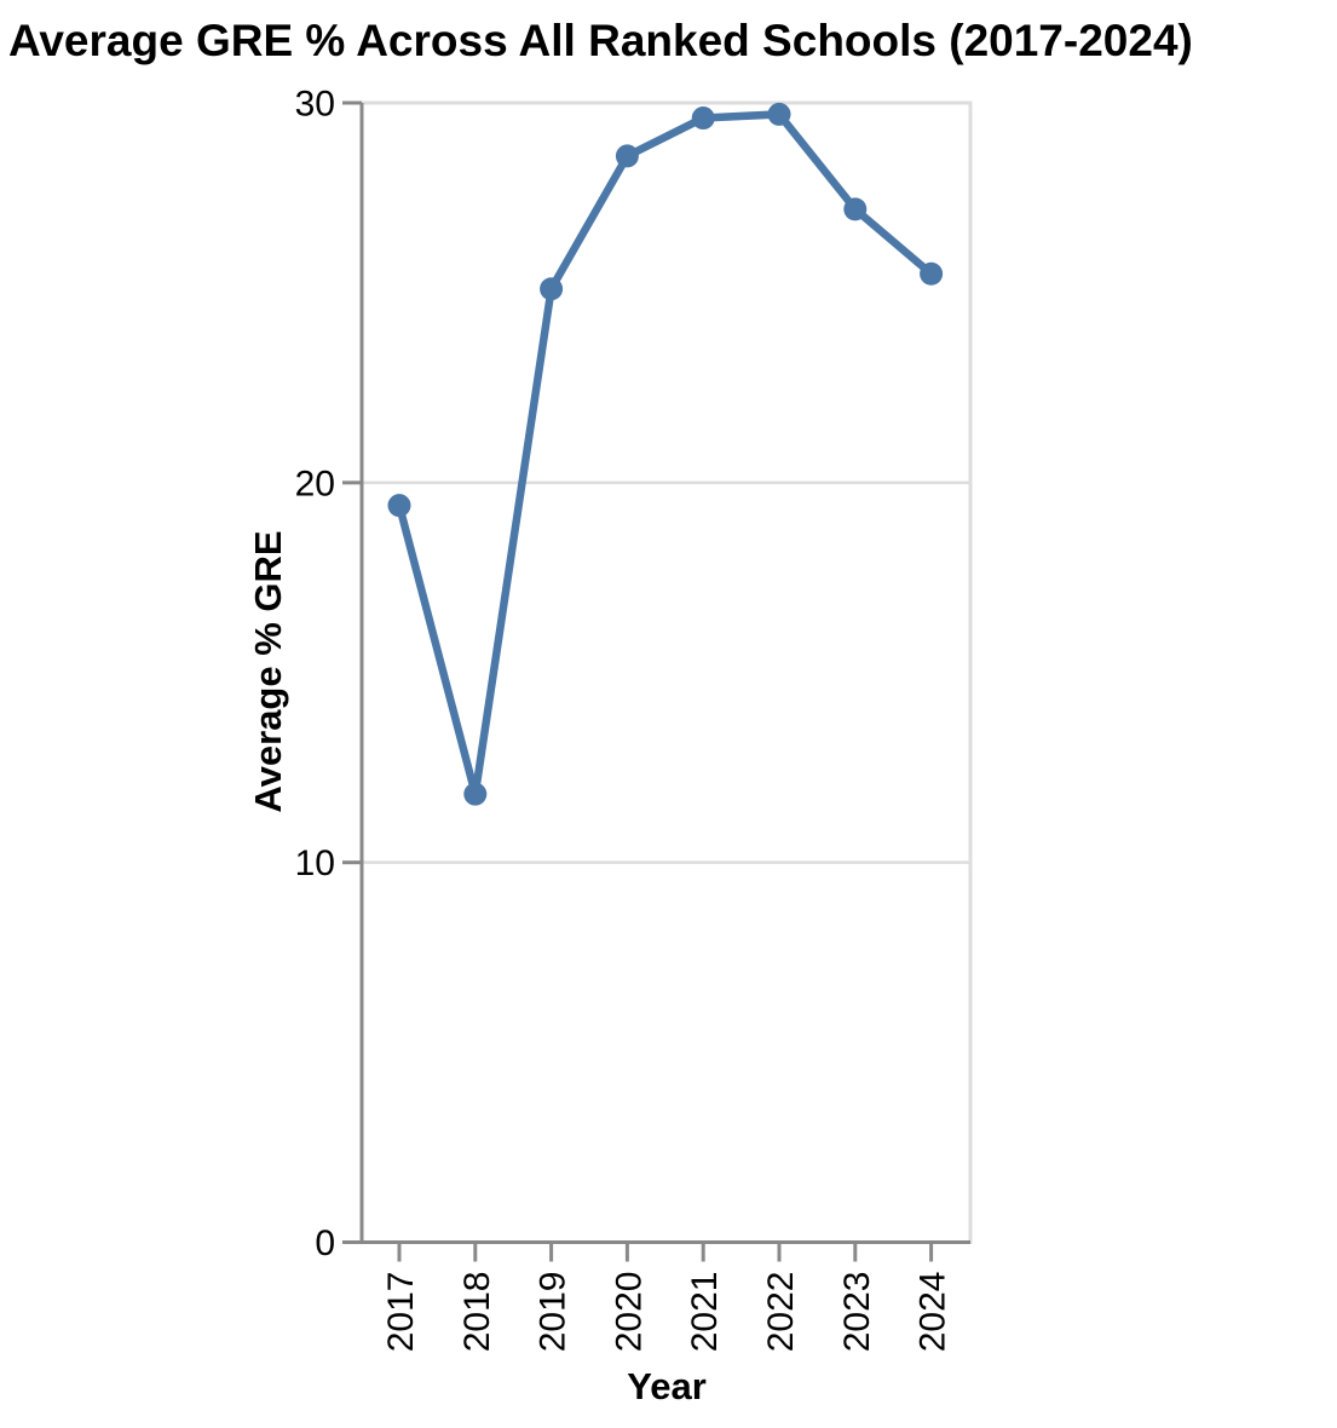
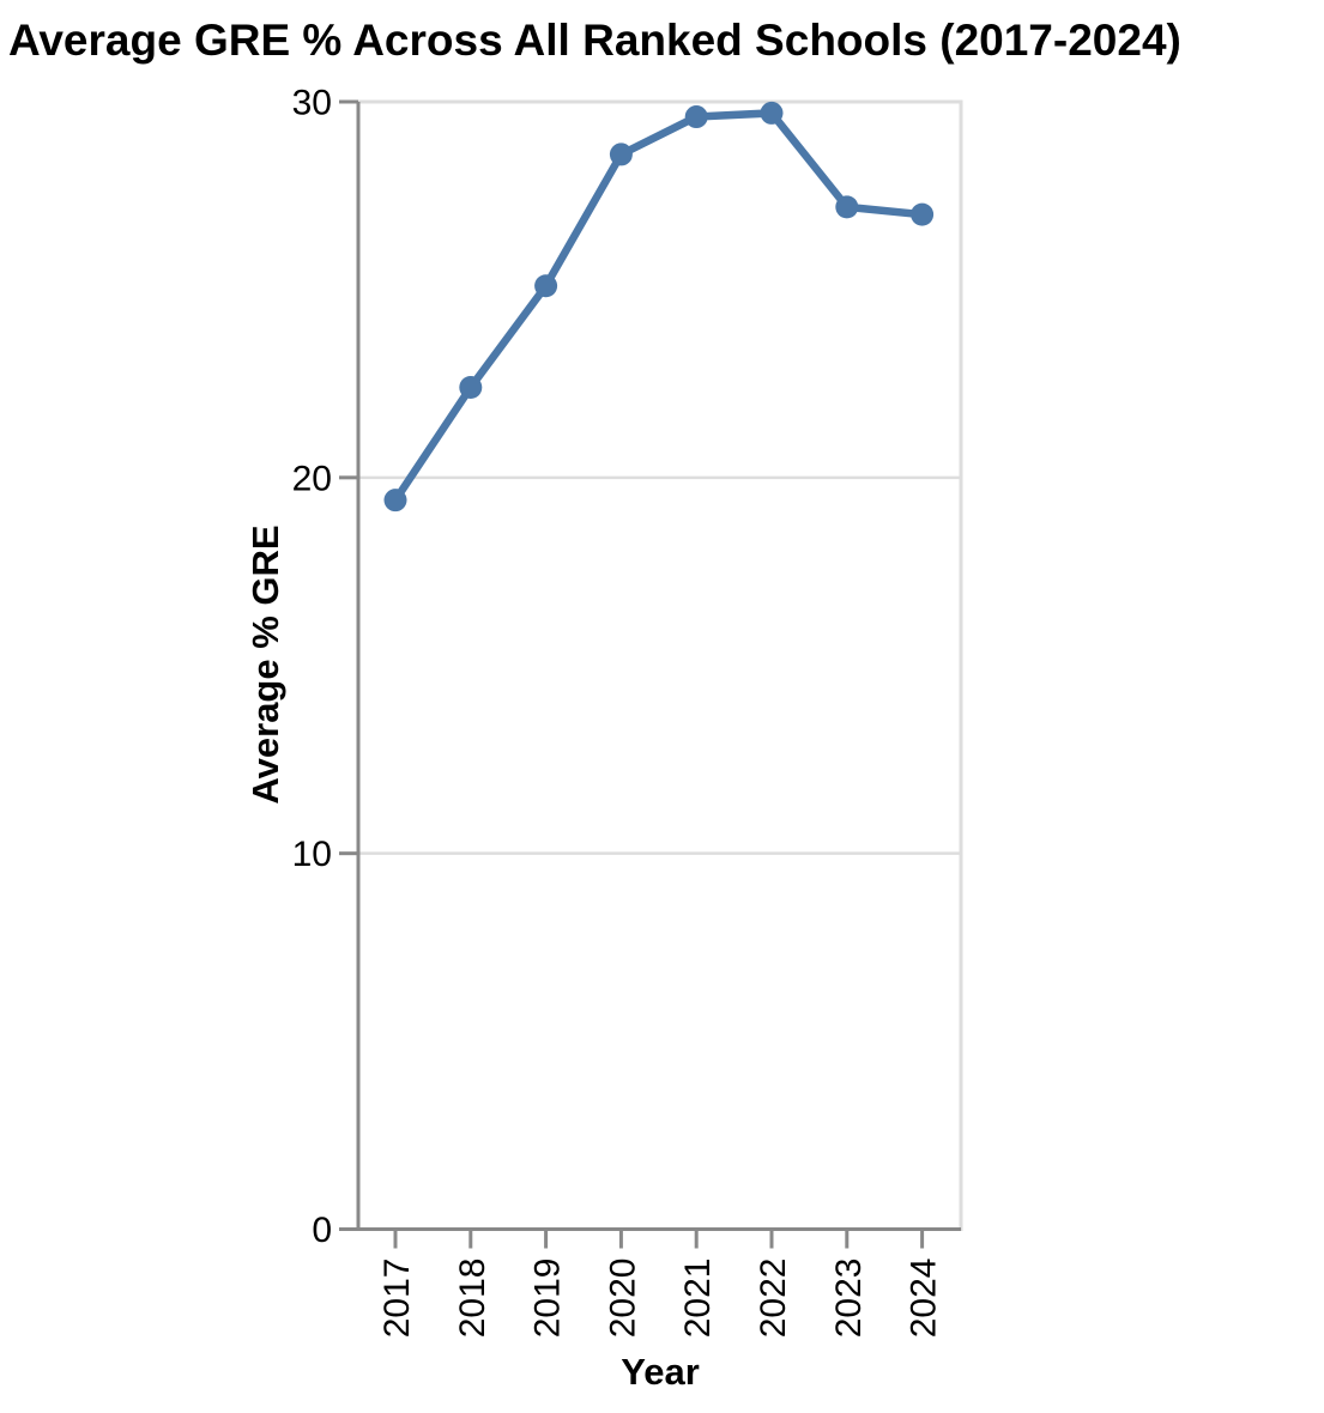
2018: 11.8 -> 22.4
2024: 25.5 -> 27.0
